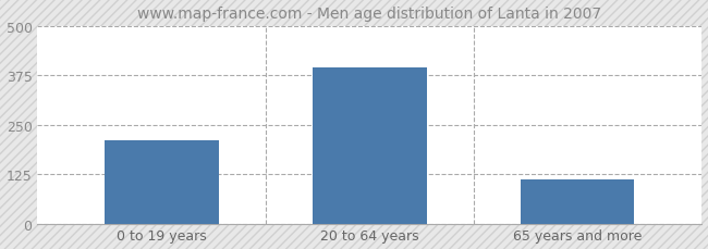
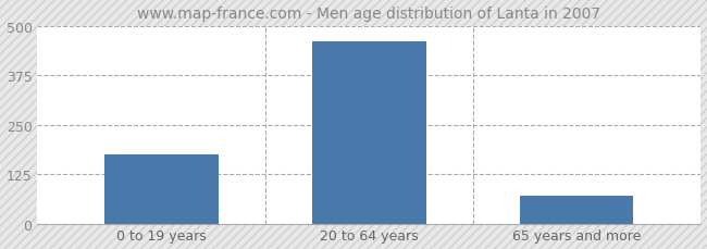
0 to 19 years: 210 -> 175
20 to 64 years: 395 -> 460
65 years and more: 113 -> 70
